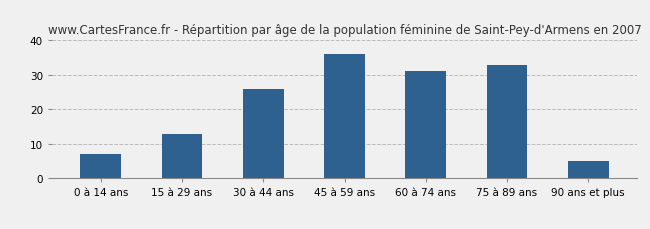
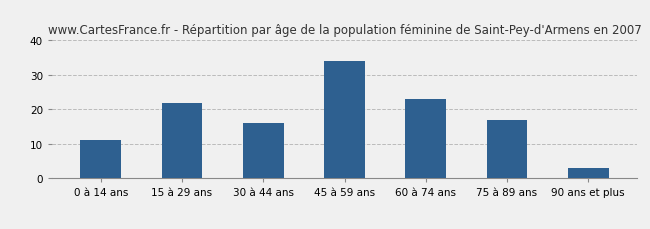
0 à 14 ans: 7 -> 11
15 à 29 ans: 13 -> 22
30 à 44 ans: 26 -> 16
45 à 59 ans: 36 -> 34
60 à 74 ans: 31 -> 23
75 à 89 ans: 33 -> 17
90 ans et plus: 5 -> 3
